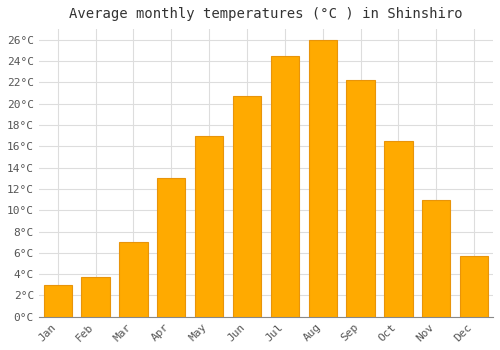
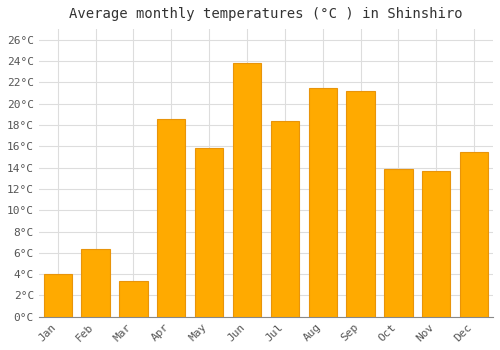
Jan: 3.0°C -> 4.0°C
Feb: 3.7°C -> 6.4°C
Mar: 7.0°C -> 3.4°C
Apr: 13.0°C -> 18.6°C
May: 17.0°C -> 15.8°C
Jun: 20.7°C -> 23.8°C
Jul: 24.5°C -> 18.4°C
Aug: 26.0°C -> 21.5°C
Sep: 22.2°C -> 21.2°C
Oct: 16.5°C -> 13.9°C
Nov: 11.0°C -> 13.7°C
Dec: 5.7°C -> 15.5°C
